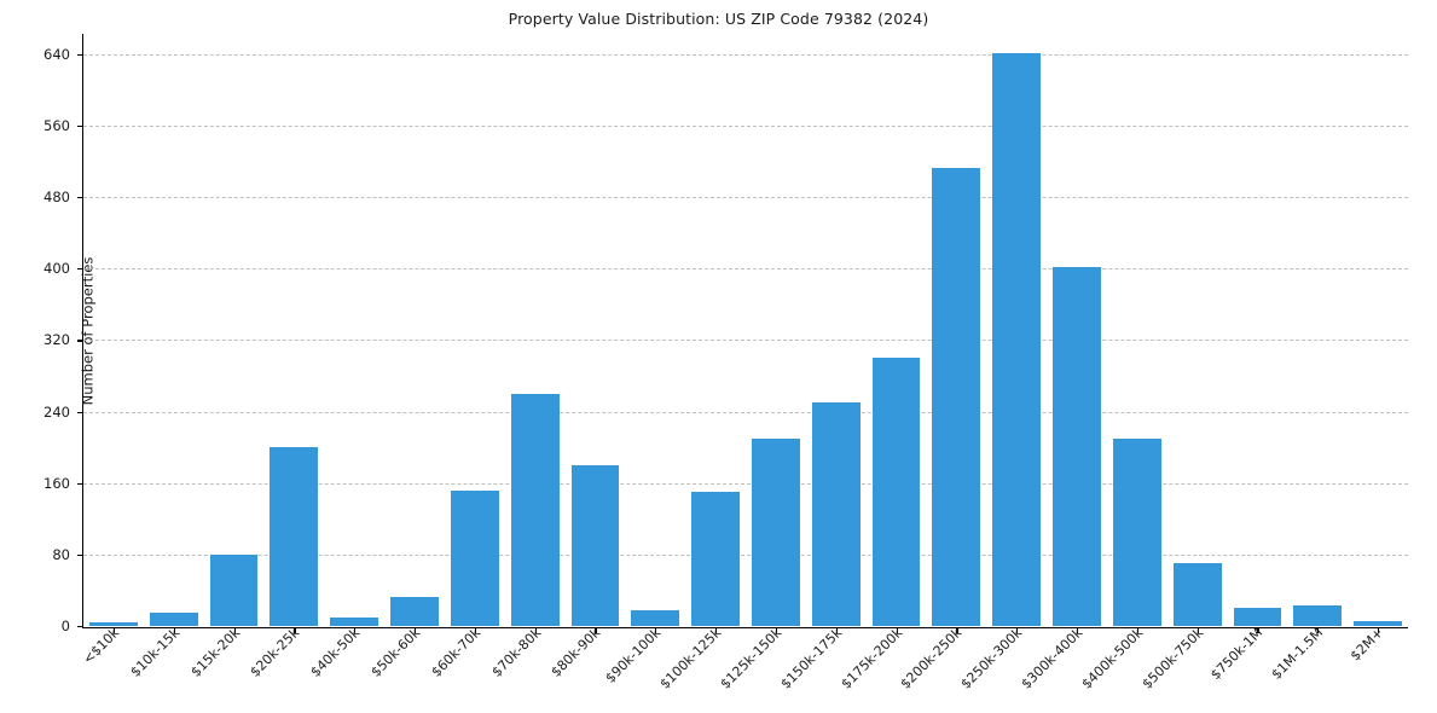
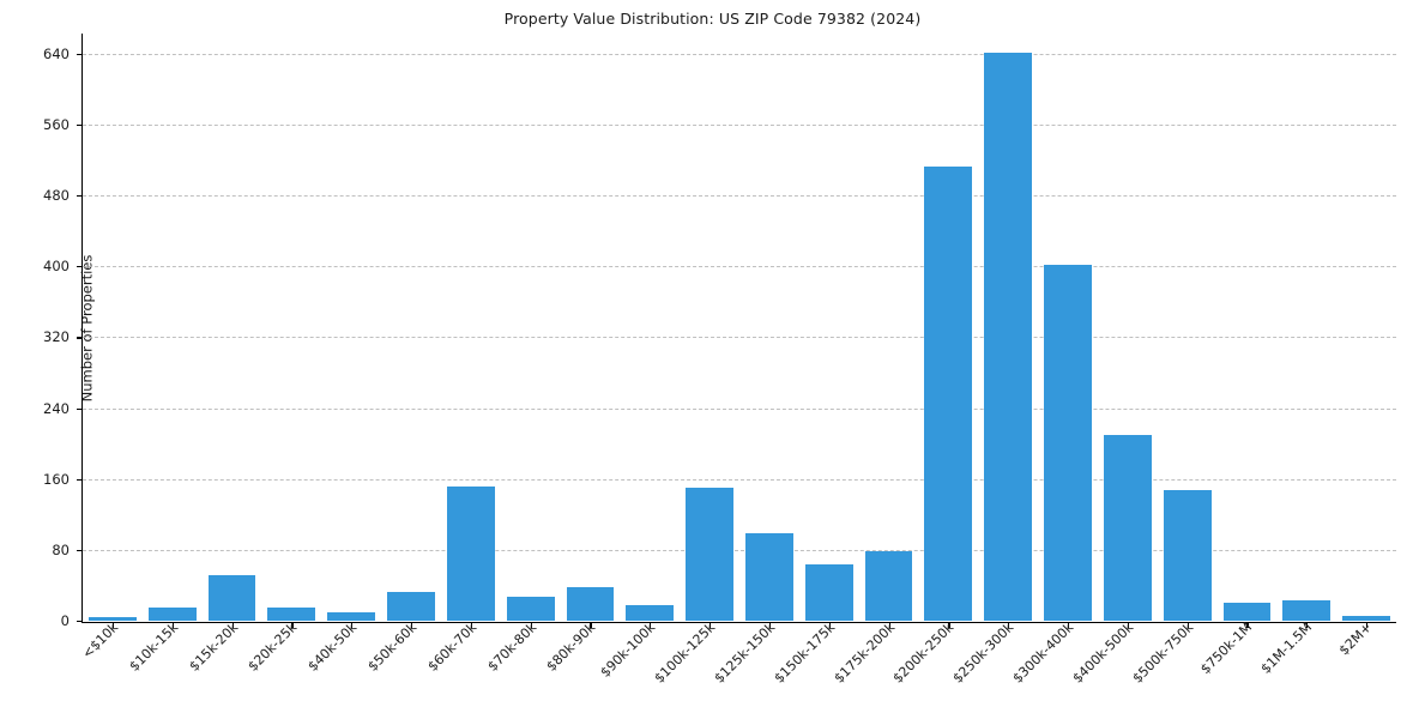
$15k-20k: 80 -> 50
$20k-25k: 200 -> 20
$70k-80k: 260 -> 30
$80k-90k: 180 -> 40
$125k-150k: 210 -> 100
$150k-175k: 250 -> 60
$175k-200k: 300 -> 80
$500k-750k: 70 -> 150
